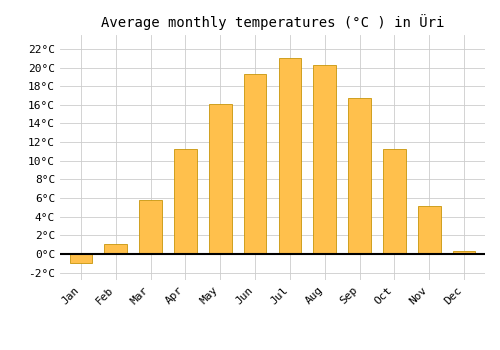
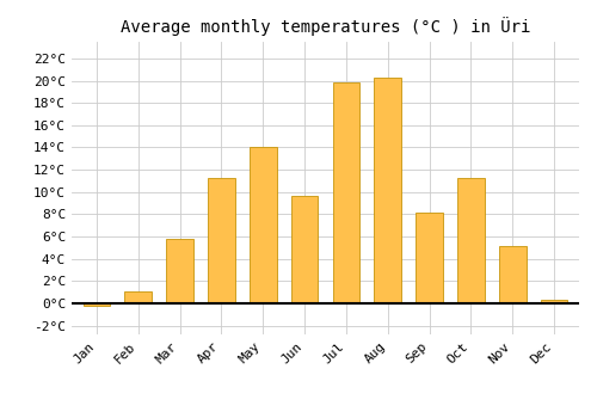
Jan: -1.0°C -> -0.2°C
May: 16.1°C -> 14.0°C
Jun: 19.3°C -> 9.6°C
Jul: 21.0°C -> 19.8°C
Sep: 16.7°C -> 8.2°C
